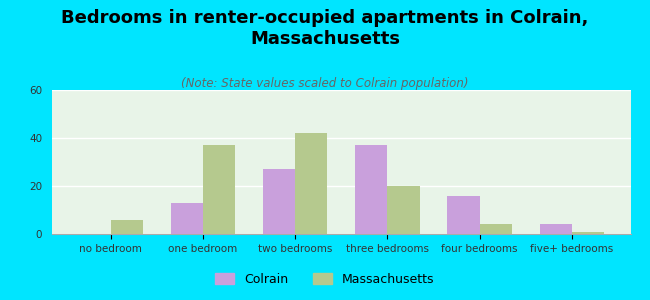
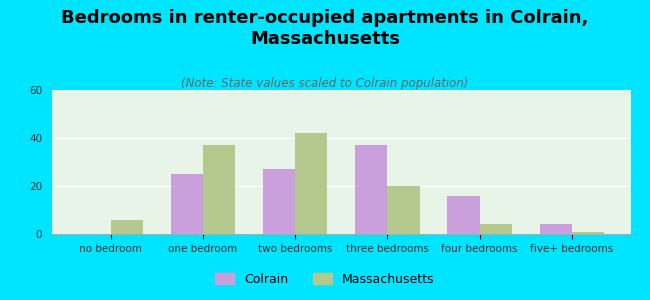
Colrain/one bedroom: 13 -> 25
